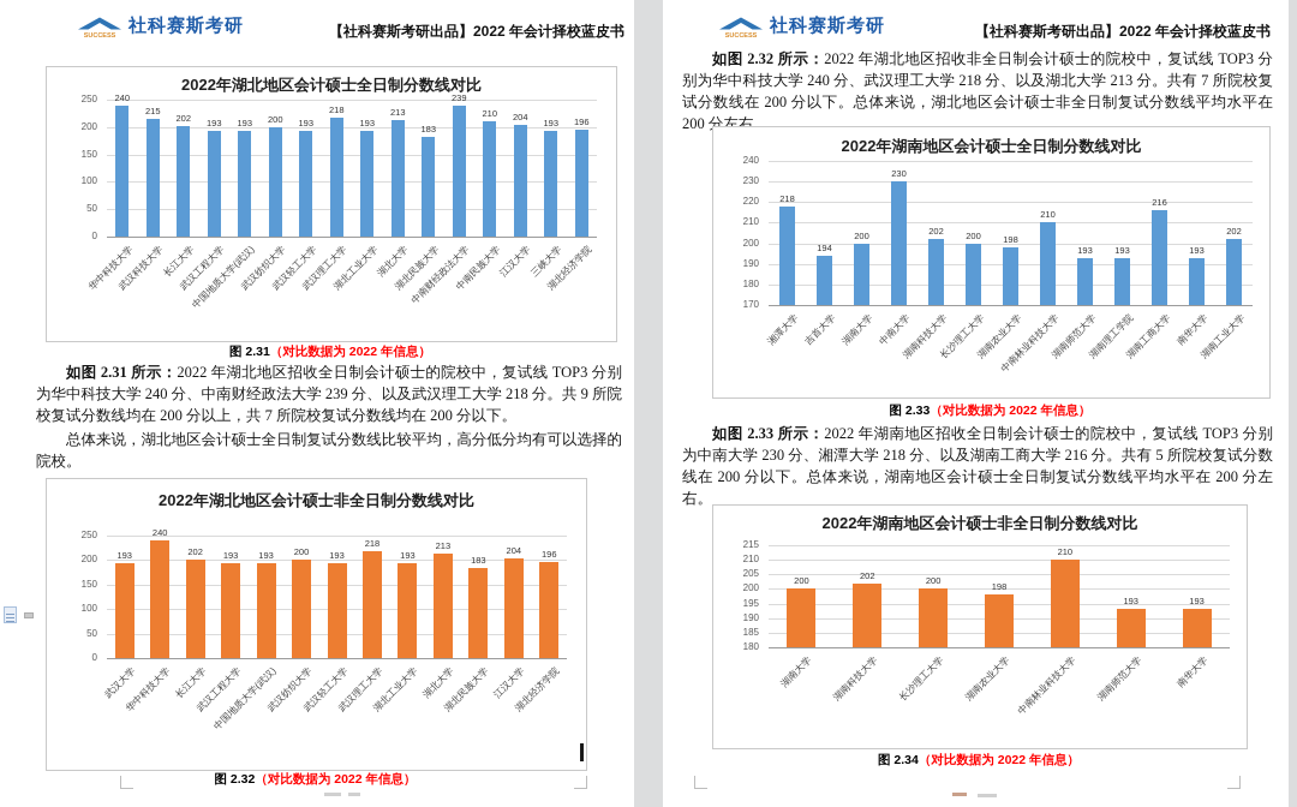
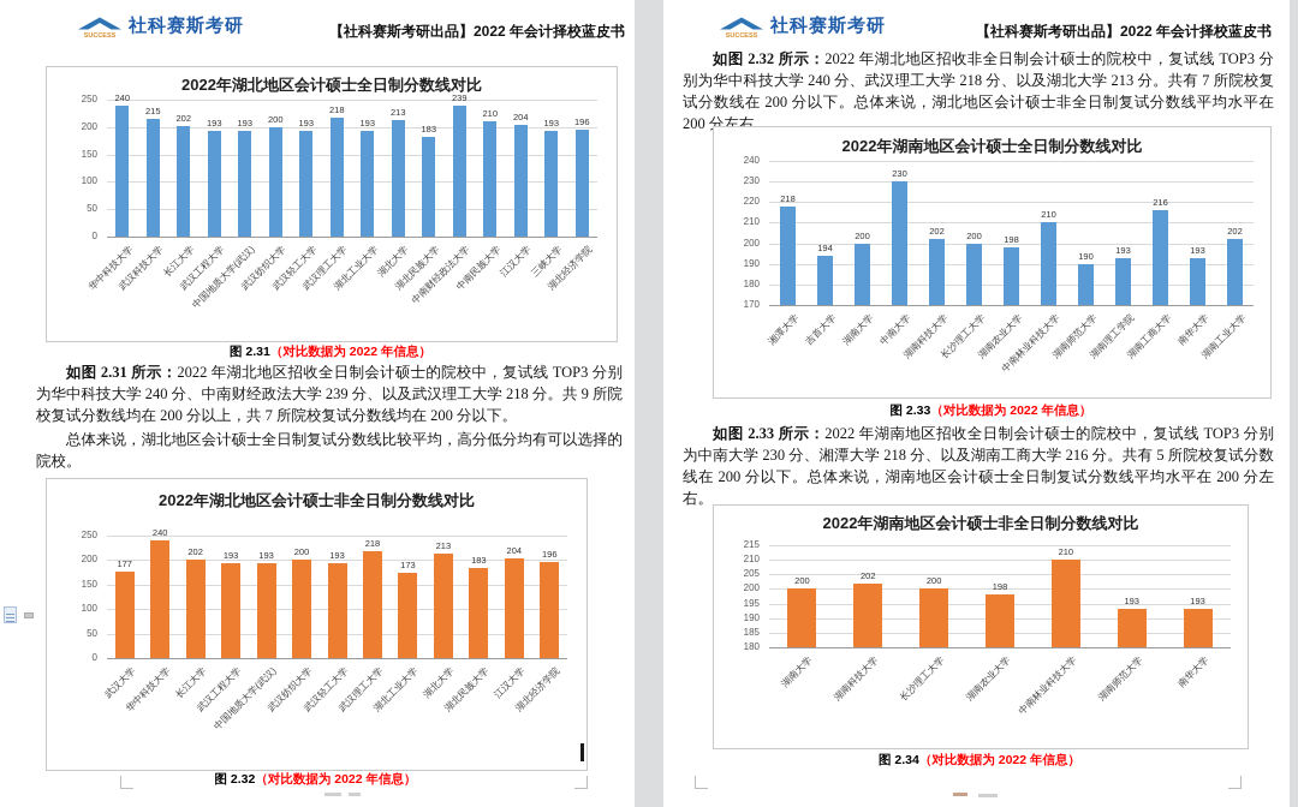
2022年湖北地区会计硕士非全日制分数线对比/武汉大学: 193 -> 177
2022年湖北地区会计硕士非全日制分数线对比/湖北工业大学: 193 -> 173
2022年湖南地区会计硕士全日制分数线对比/湖南师范大学: 193 -> 190
